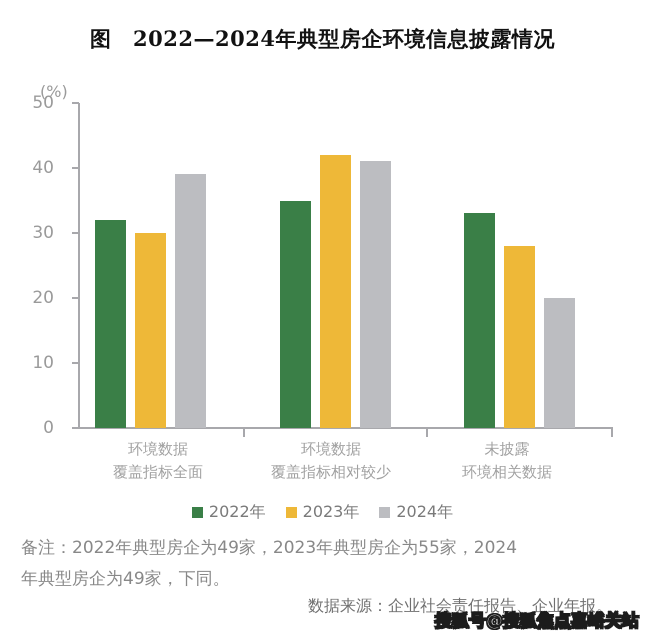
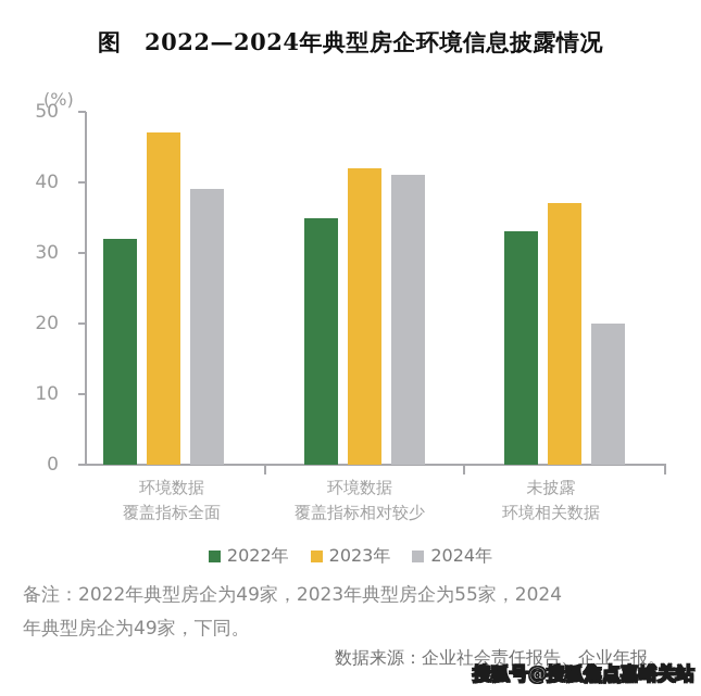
2023年/环境数据 覆盖指标全面: 30 -> 47
2023年/未披露 环境相关数据: 28 -> 37
